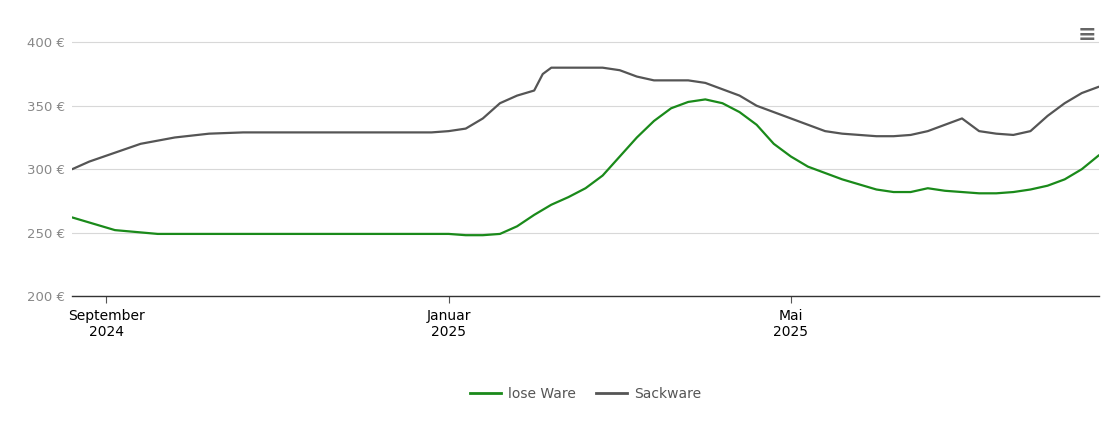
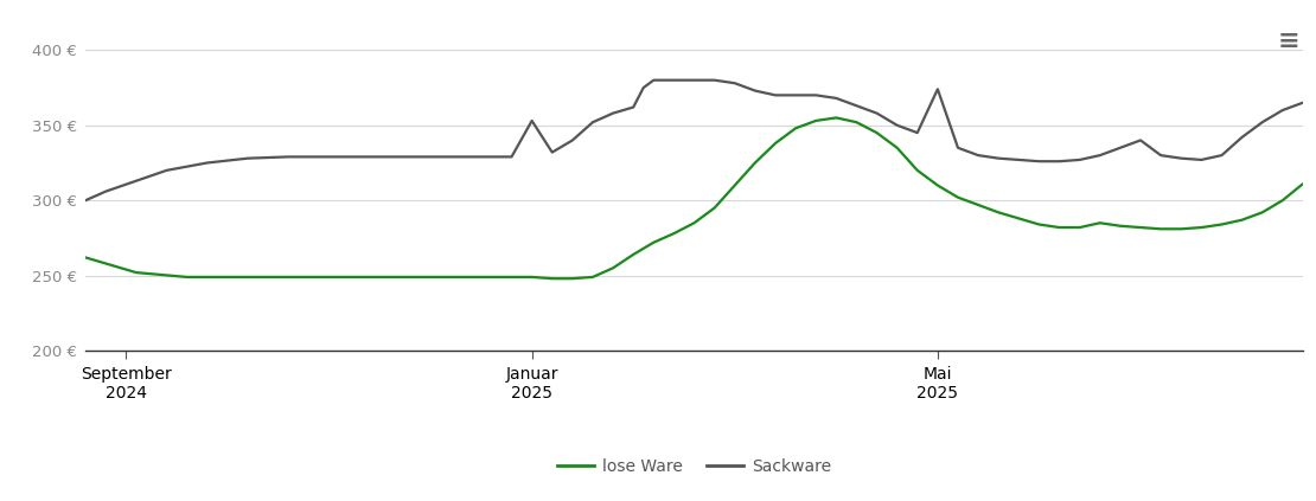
Sackware/Januar 2025: 330 € -> 353 €
Sackware/Mai 2025: 340 € -> 374 €
